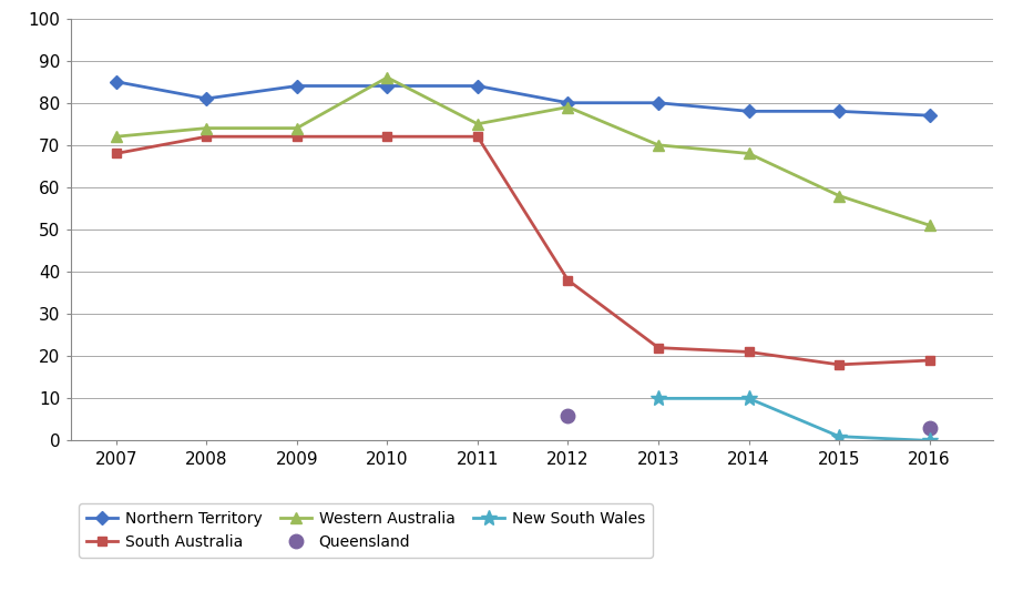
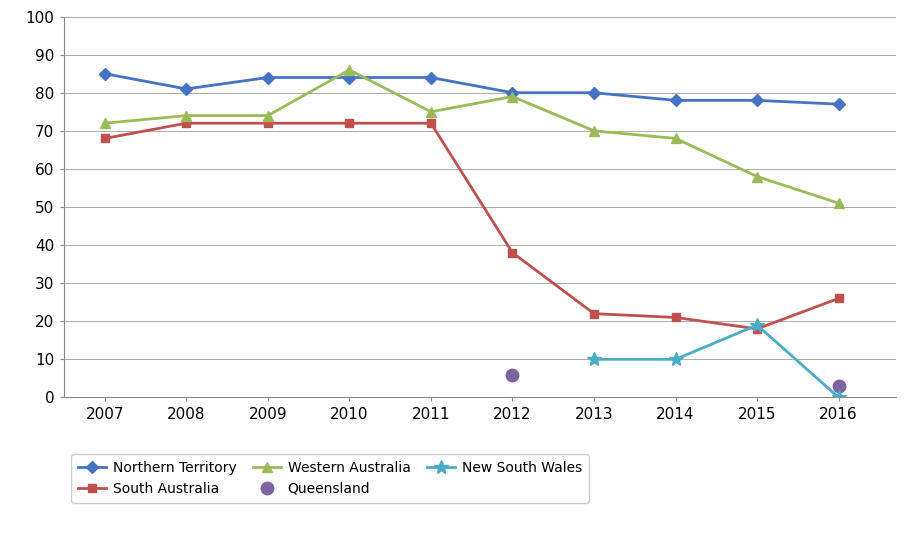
New South Wales/2015: 1 -> 19
South Australia/2016: 19 -> 26
